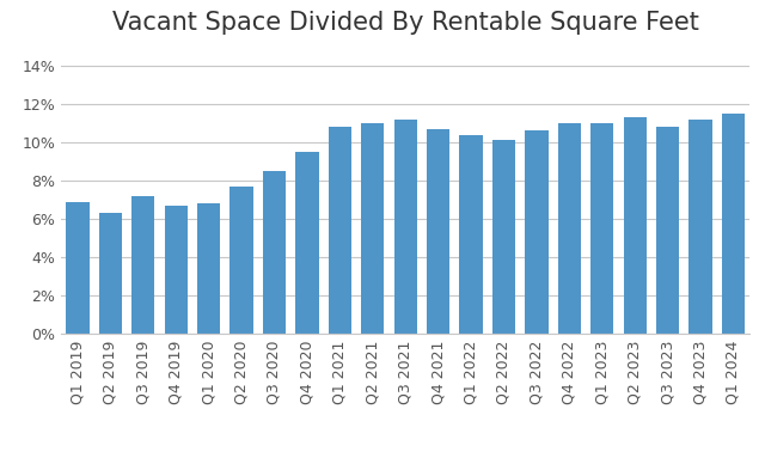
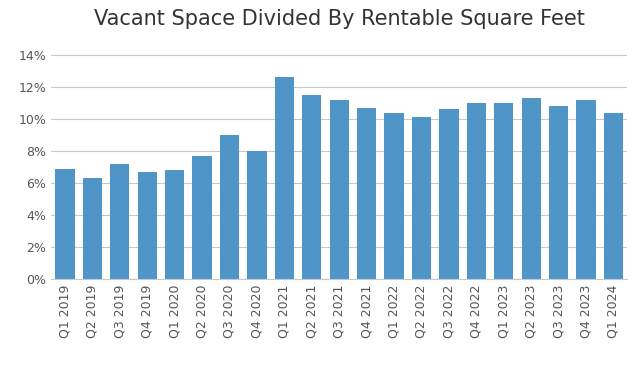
Q3 2020: 8.5% -> 9.0%
Q4 2020: 9.5% -> 8.0%
Q1 2021: 10.8% -> 12.6%
Q2 2021: 11.0% -> 11.5%
Q1 2024: 11.5% -> 10.4%
